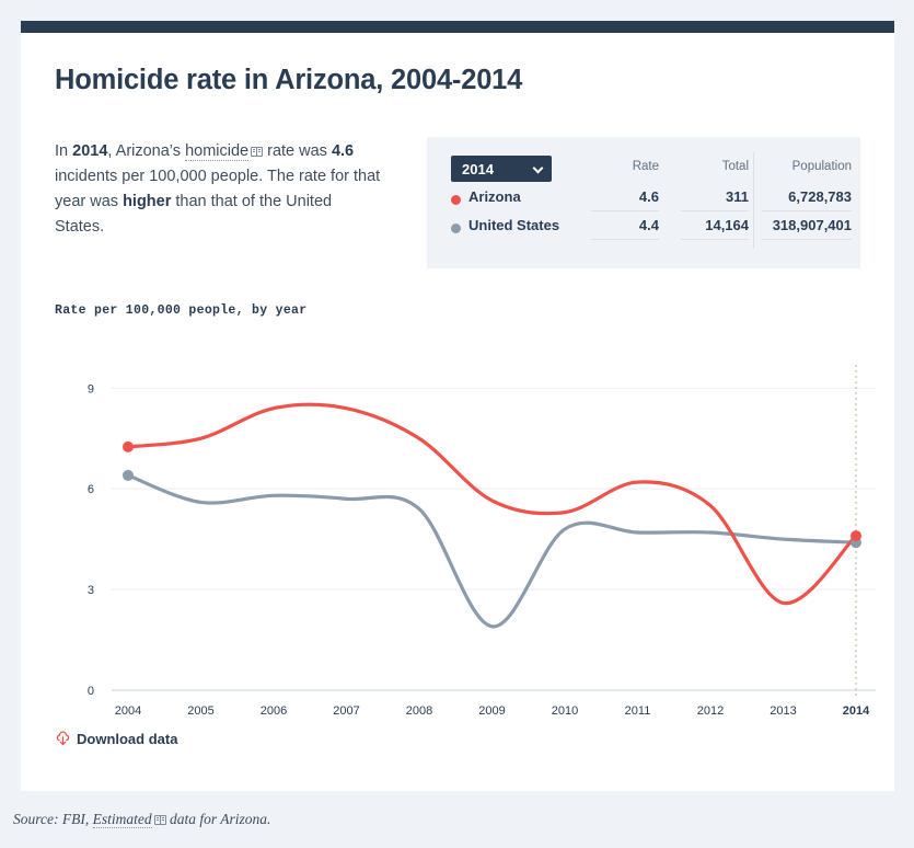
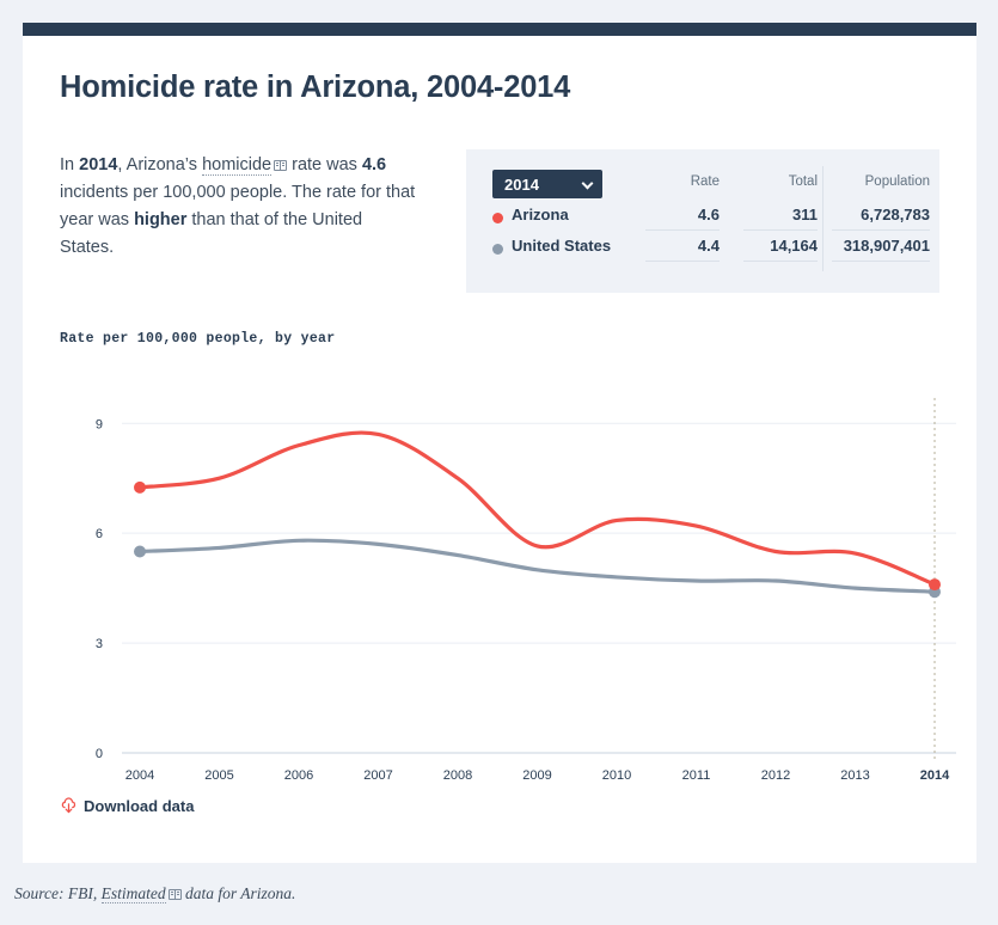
United States/2004: 6.4 -> 5.5
Arizona/2007: 8.4 -> 8.7
United States/2009: 1.9 -> 5.0
Arizona/2010: 5.3 -> 6.3
Arizona/2013: 2.6 -> 5.5
